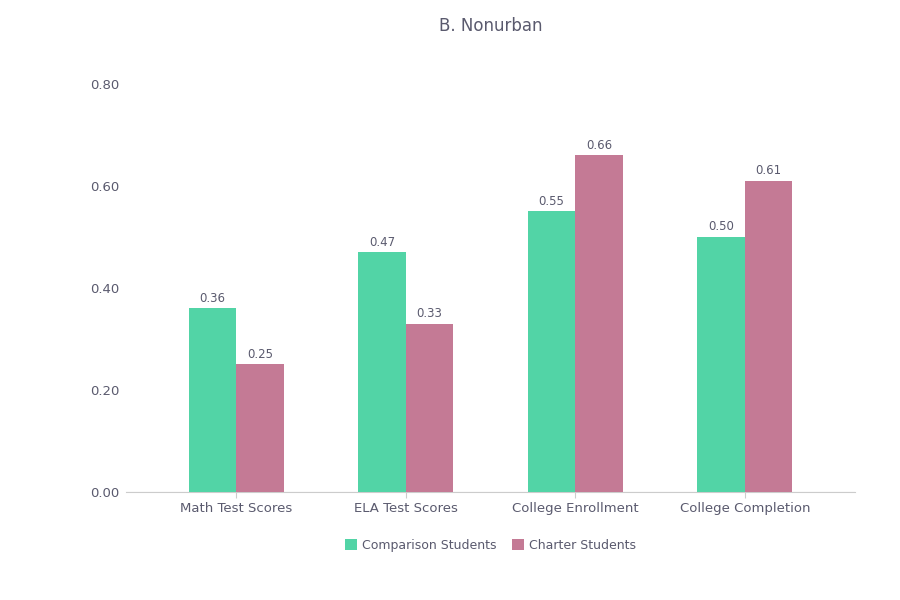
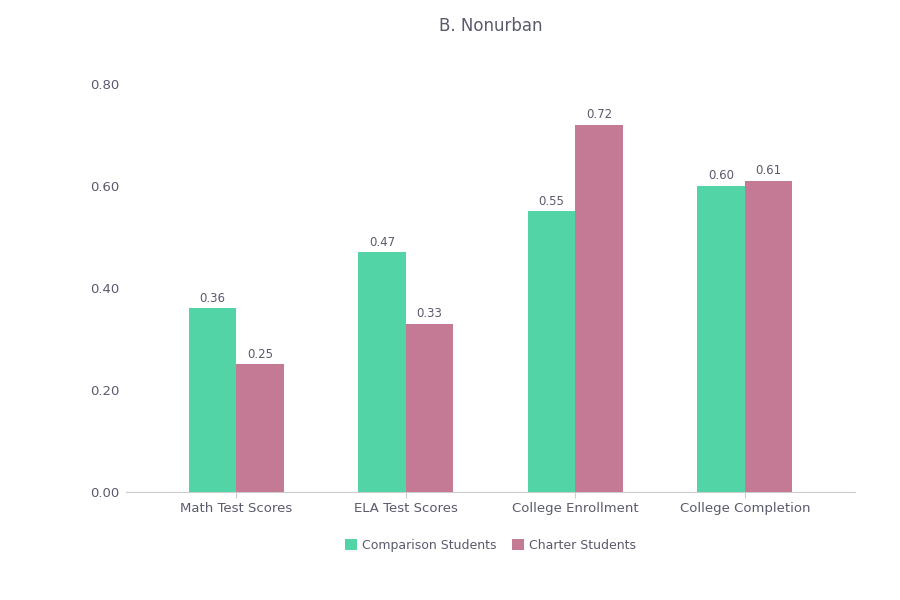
Charter Students/College Enrollment: 0.66 -> 0.72
Comparison Students/College Completion: 0.50 -> 0.60
